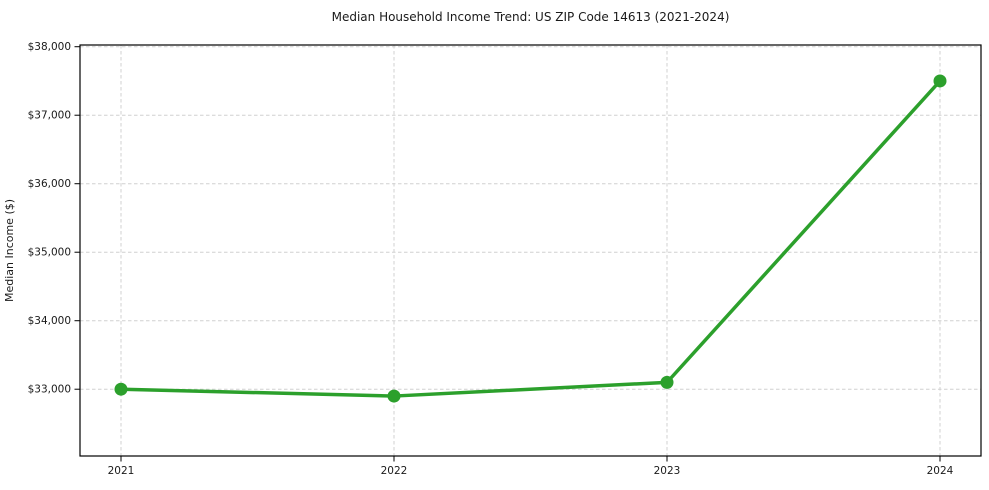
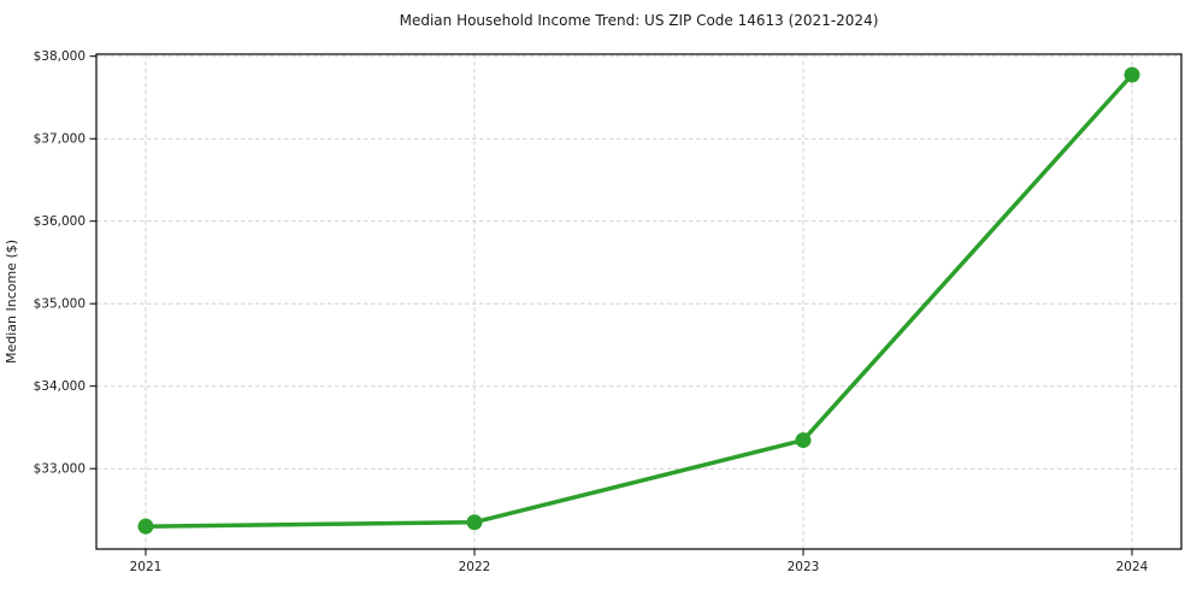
2021: $33000 -> $32300
2022: $32900 -> $32400
2023: $33100 -> $33300
2024: $37500 -> $37800
